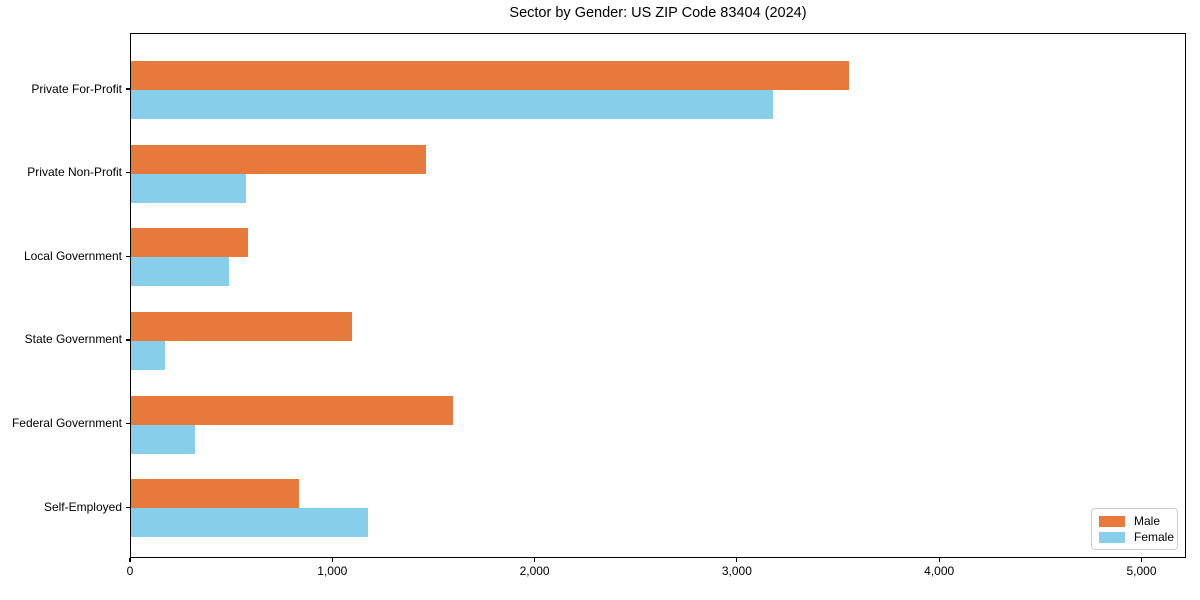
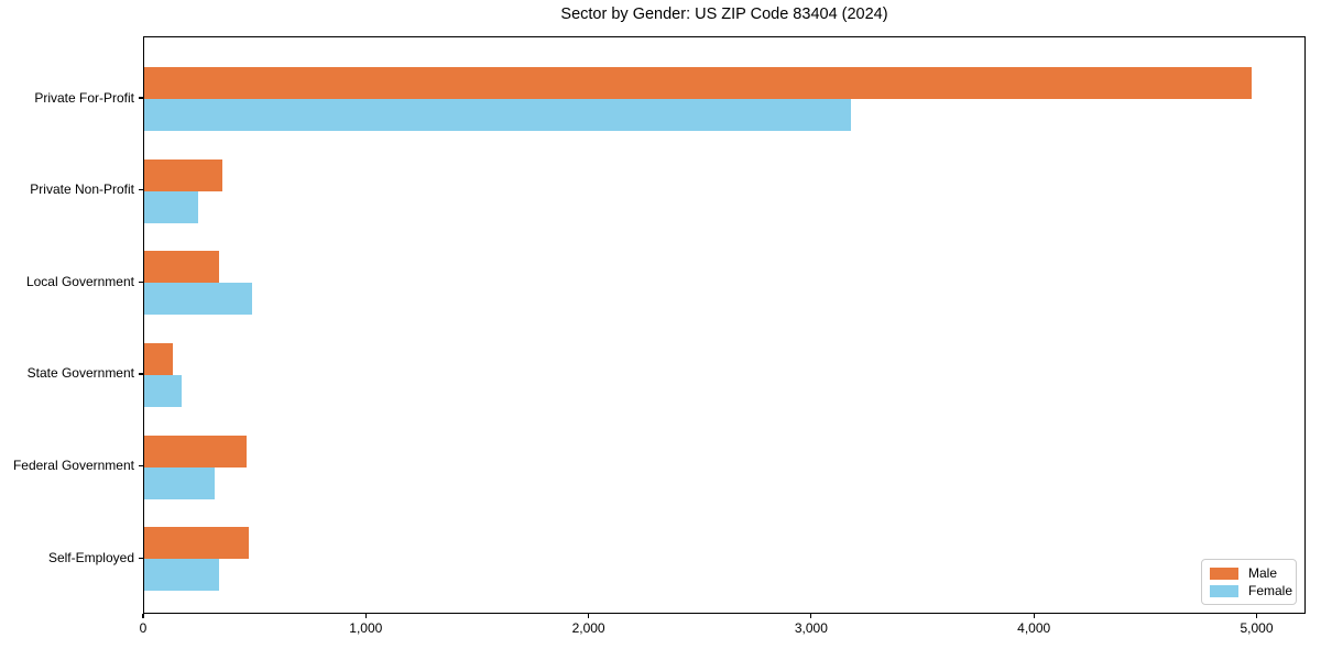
Male/Private For-Profit: 3550 -> 4980
Male/Private Non-Profit: 1460 -> 350
Female/Private Non-Profit: 570 -> 240
Male/Local Government: 580 -> 340
Male/State Government: 1090 -> 130
Male/Federal Government: 1590 -> 460
Male/Self-Employed: 830 -> 470
Female/Self-Employed: 1170 -> 340
